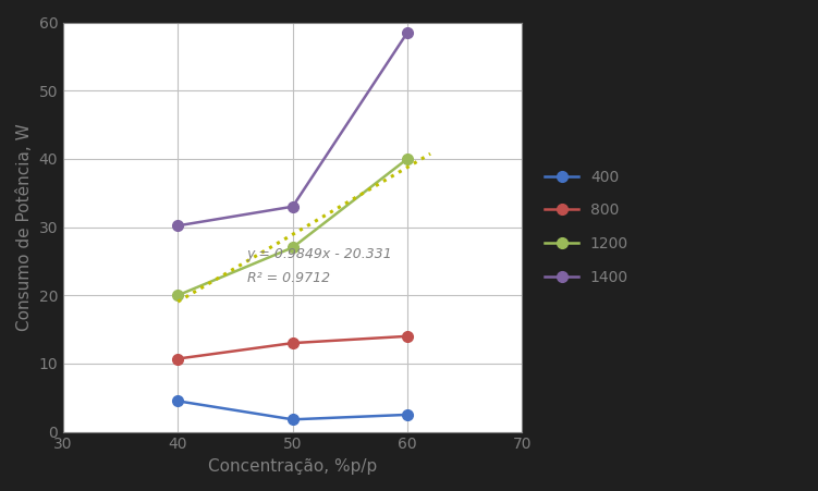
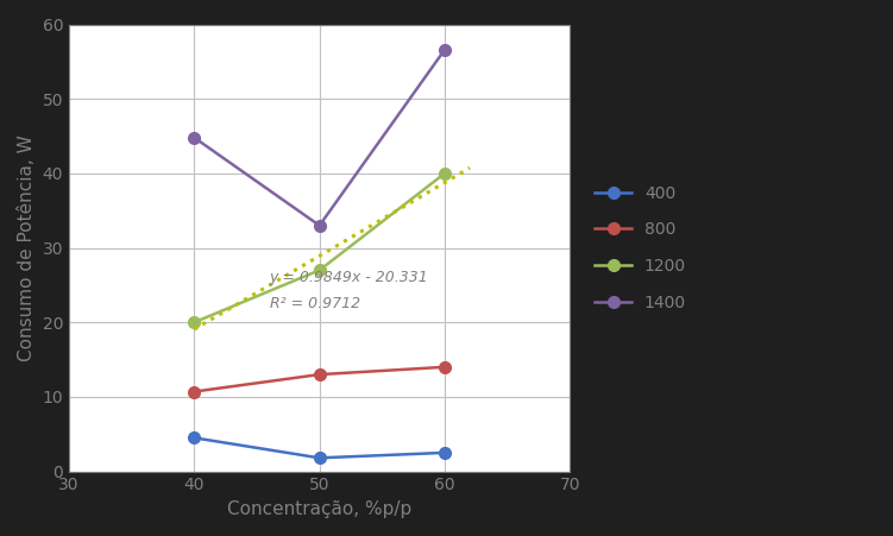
1400/40: 30.2 -> 44.8
1400/60: 58.5 -> 56.6
